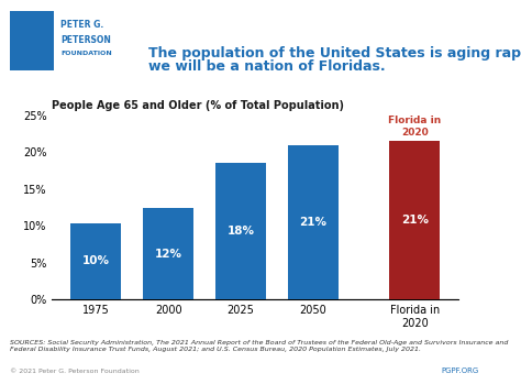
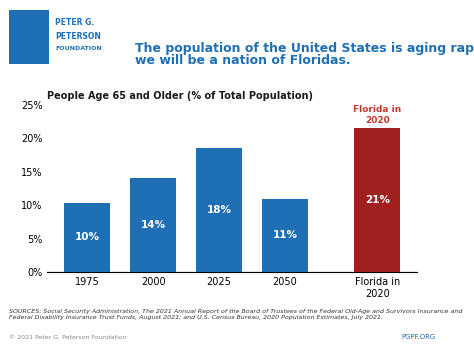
2000: 12% -> 14%
2050: 21% -> 11%
